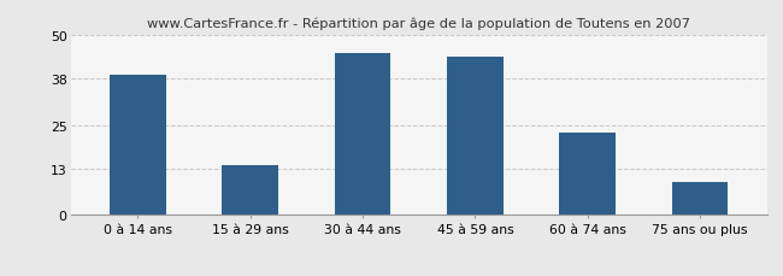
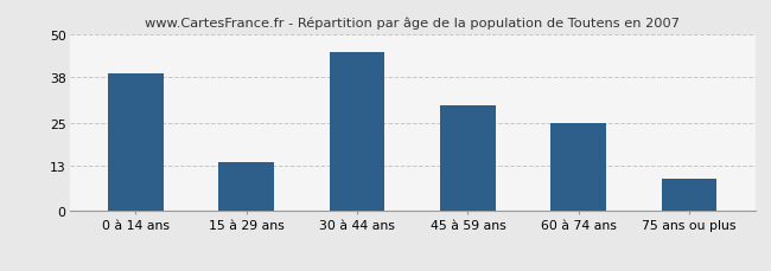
45 à 59 ans: 44 -> 30
60 à 74 ans: 23 -> 25
